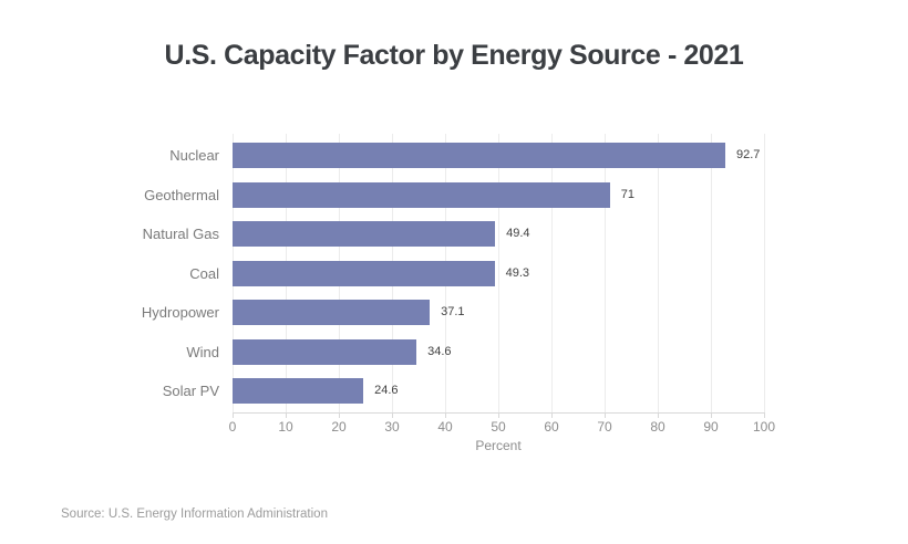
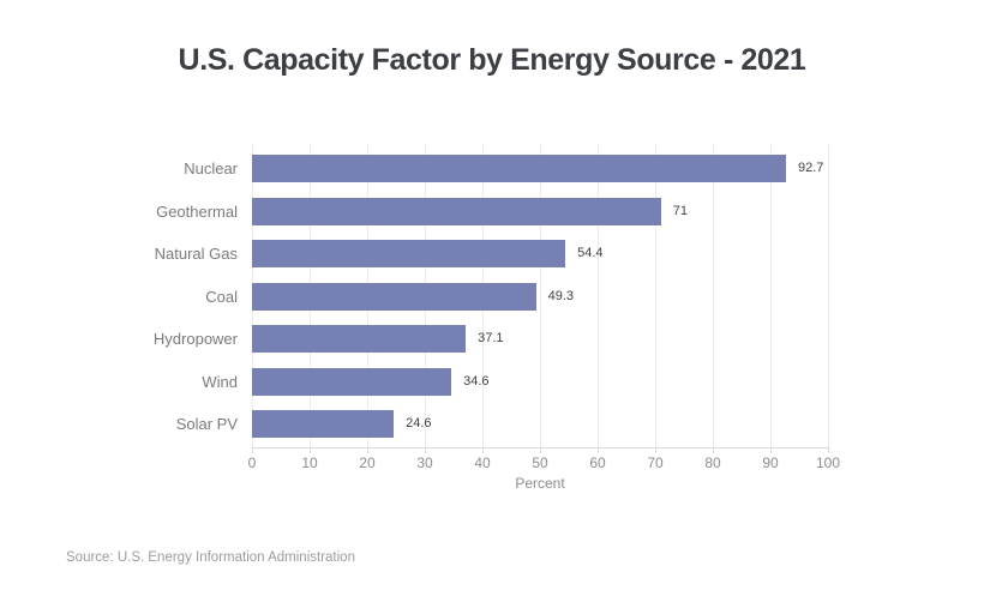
Natural Gas: 49.4 -> 54.4
